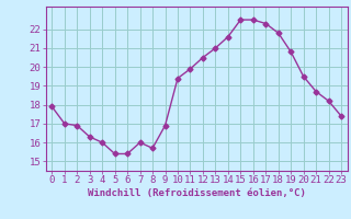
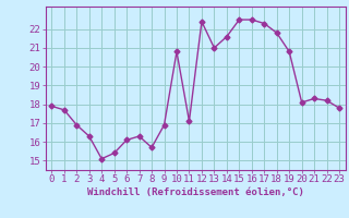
1: 17.0 -> 17.7
4: 16.0 -> 15.1
6: 15.4 -> 16.1
7: 16.0 -> 16.3
10: 19.4 -> 20.8
11: 19.9 -> 17.1
12: 20.5 -> 22.4
20: 19.5 -> 18.1
21: 18.7 -> 18.3
23: 17.4 -> 17.8
